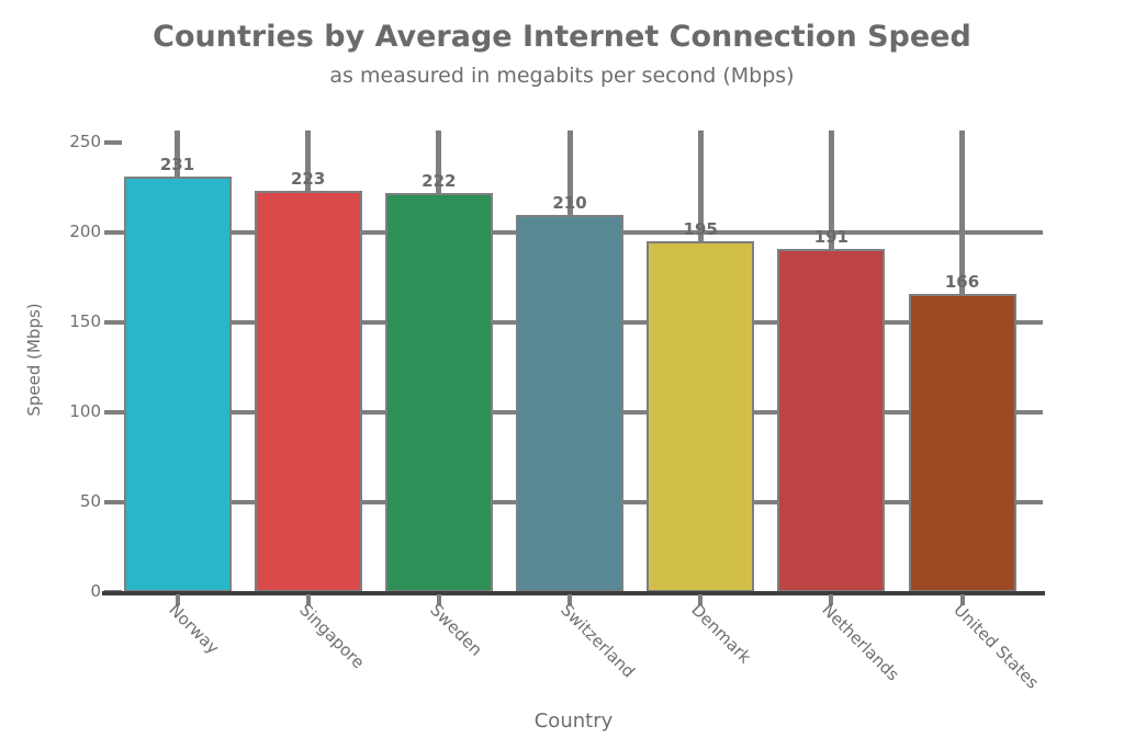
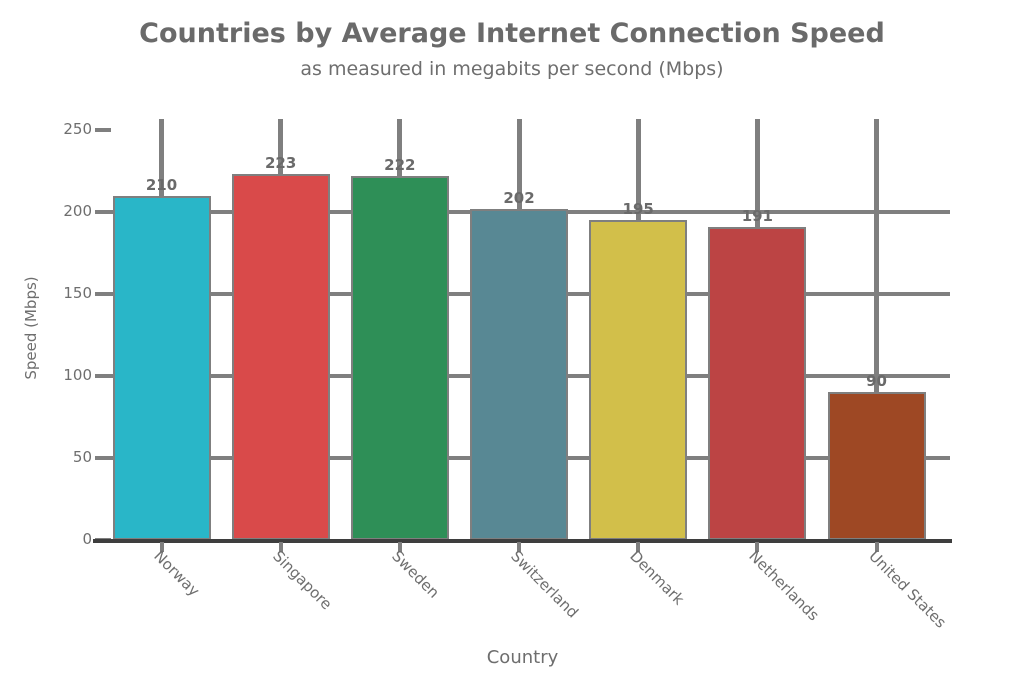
Norway: 231 -> 210
Switzerland: 210 -> 202
United States: 166 -> 90
